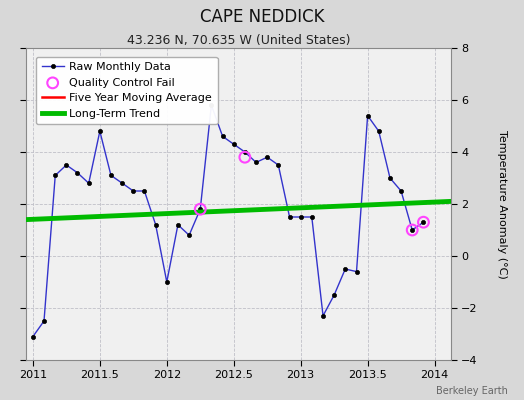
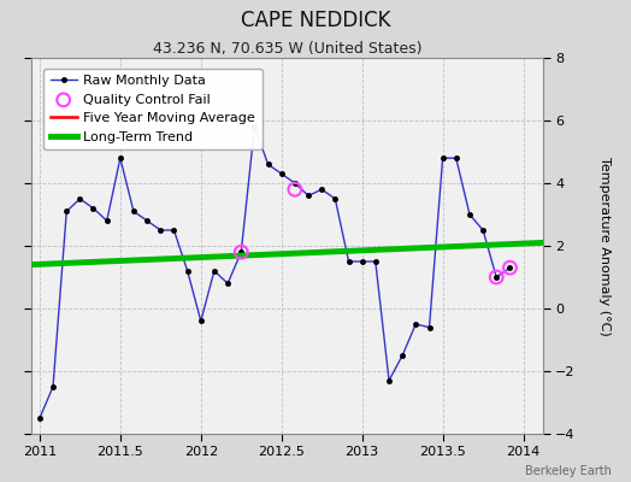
Raw Monthly Data/2011: -3.1 -> -3.5
Raw Monthly Data/2012: -1.0 -> -0.4
Raw Monthly Data/2013.5: 5.4 -> 4.8
